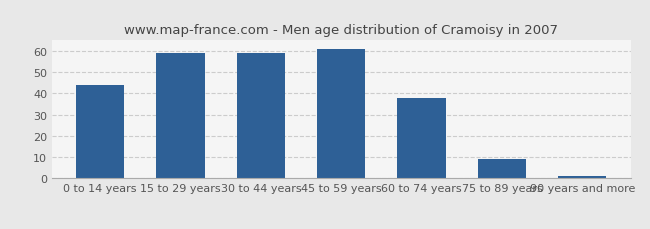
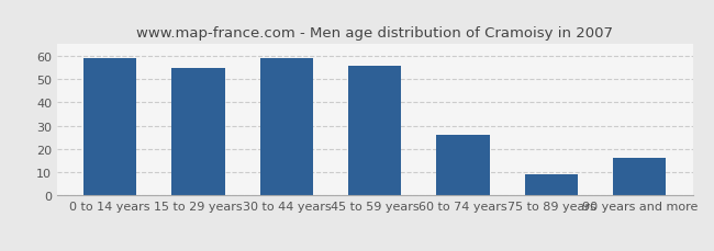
0 to 14 years: 44 -> 59
15 to 29 years: 59 -> 55
45 to 59 years: 61 -> 56
60 to 74 years: 38 -> 26
90 years and more: 1 -> 16
